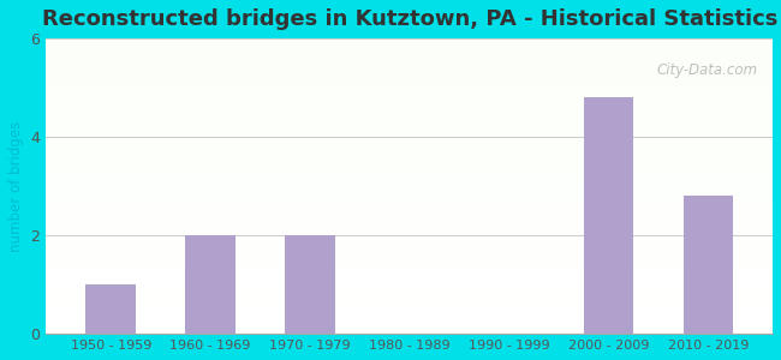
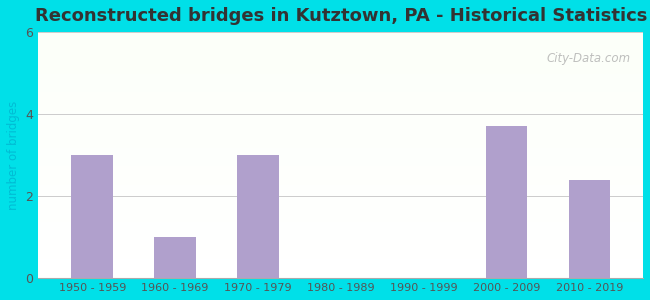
1950 - 1959: 1.0 -> 3.0
1960 - 1969: 2.0 -> 1.0
1970 - 1979: 2.0 -> 3.0
2000 - 2009: 4.8 -> 3.7
2010 - 2019: 2.8 -> 2.4
